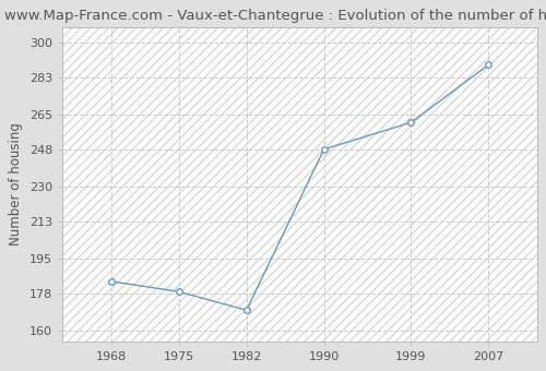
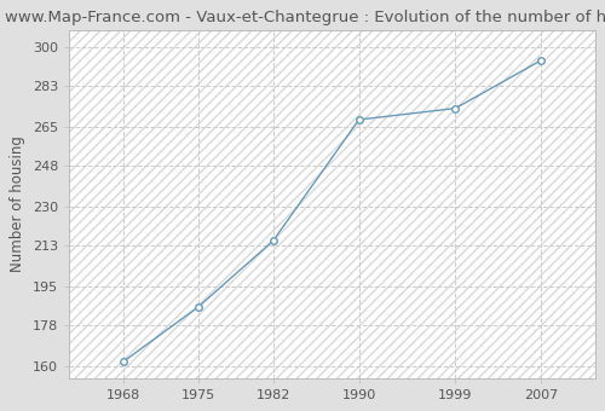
1968: 184 -> 162
1975: 179 -> 186
1982: 170 -> 215
1990: 248 -> 268
1999: 261 -> 273
2007: 289 -> 294
